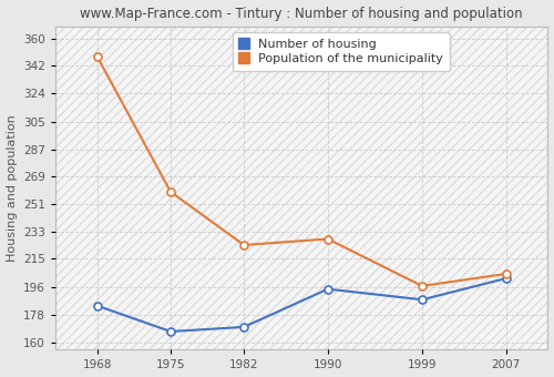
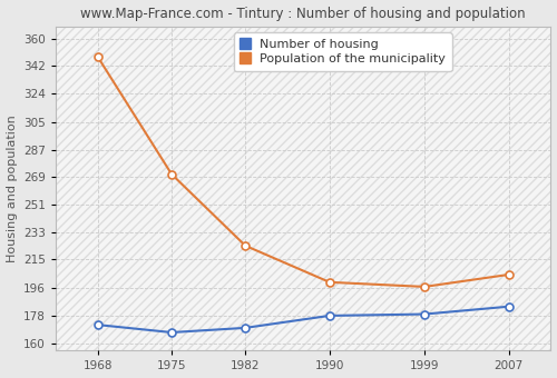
Number of housing/1968: 184 -> 172
Population of the municipality/1975: 259 -> 271
Number of housing/1990: 195 -> 178
Population of the municipality/1990: 228 -> 200
Number of housing/1999: 188 -> 179
Number of housing/2007: 202 -> 184
